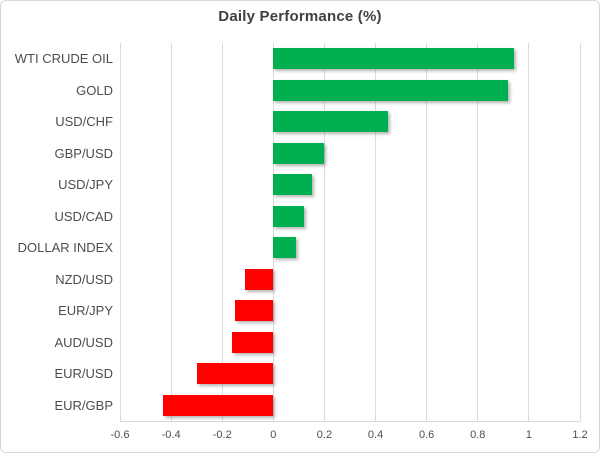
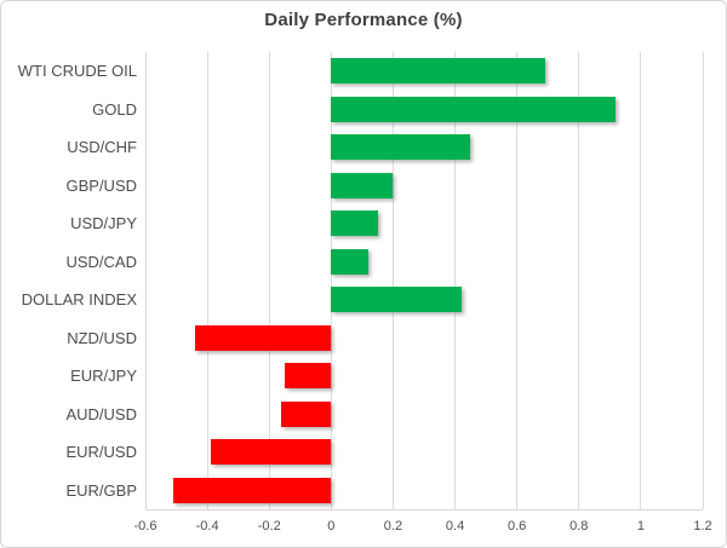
WTI CRUDE OIL: 0.94 -> 0.69
DOLLAR INDEX: 0.09 -> 0.42
NZD/USD: -0.11 -> -0.44
EUR/USD: -0.30 -> -0.39
EUR/GBP: -0.43 -> -0.51
